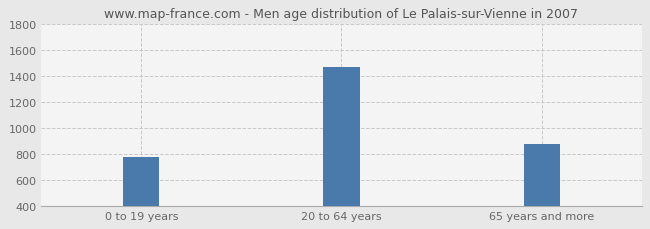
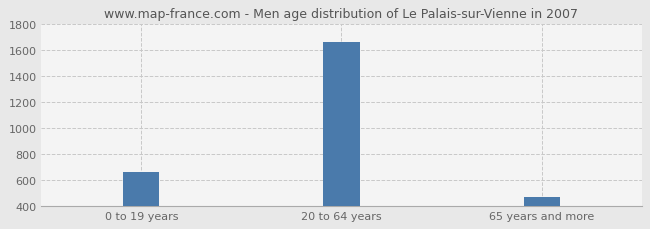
0 to 19 years: 780 -> 660
20 to 64 years: 1470 -> 1660
65 years and more: 880 -> 470
